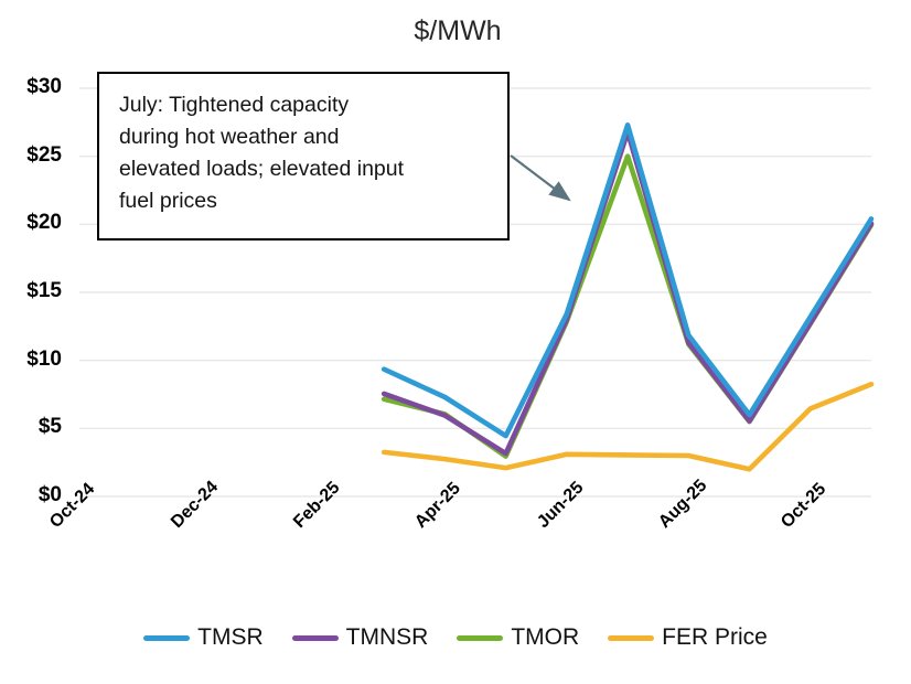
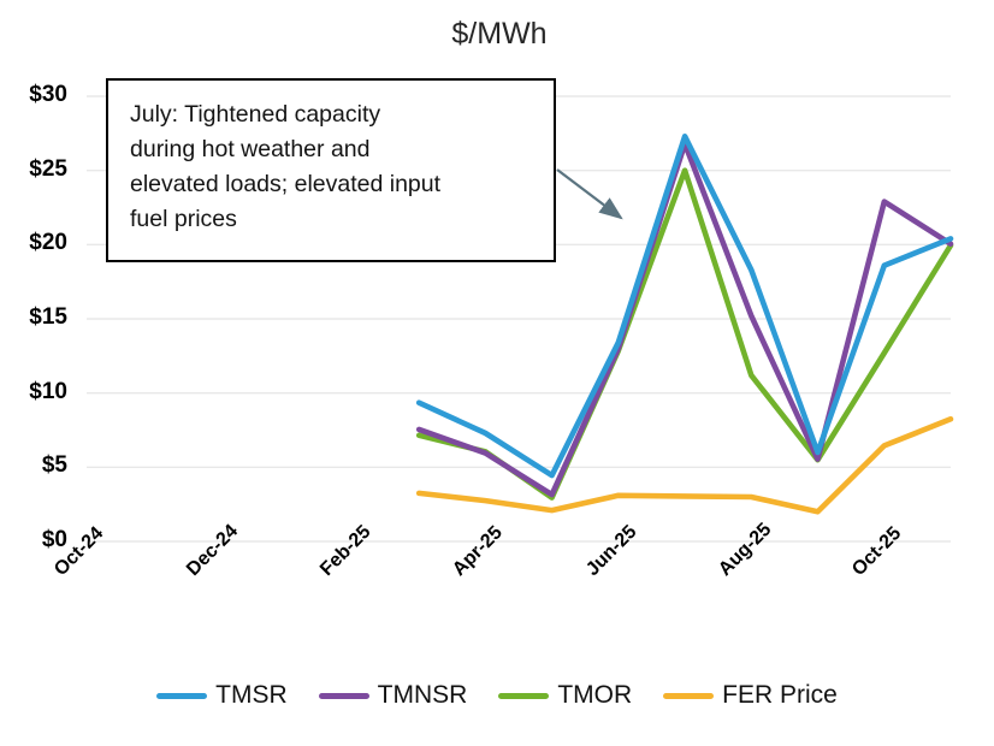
TMSR/Aug-25: $11.8 -> $18.3
TMNSR/Aug-25: $11.3 -> $15.2
TMSR/Oct-25: $13.2 -> $18.6
TMNSR/Oct-25: $12.8 -> $22.9
